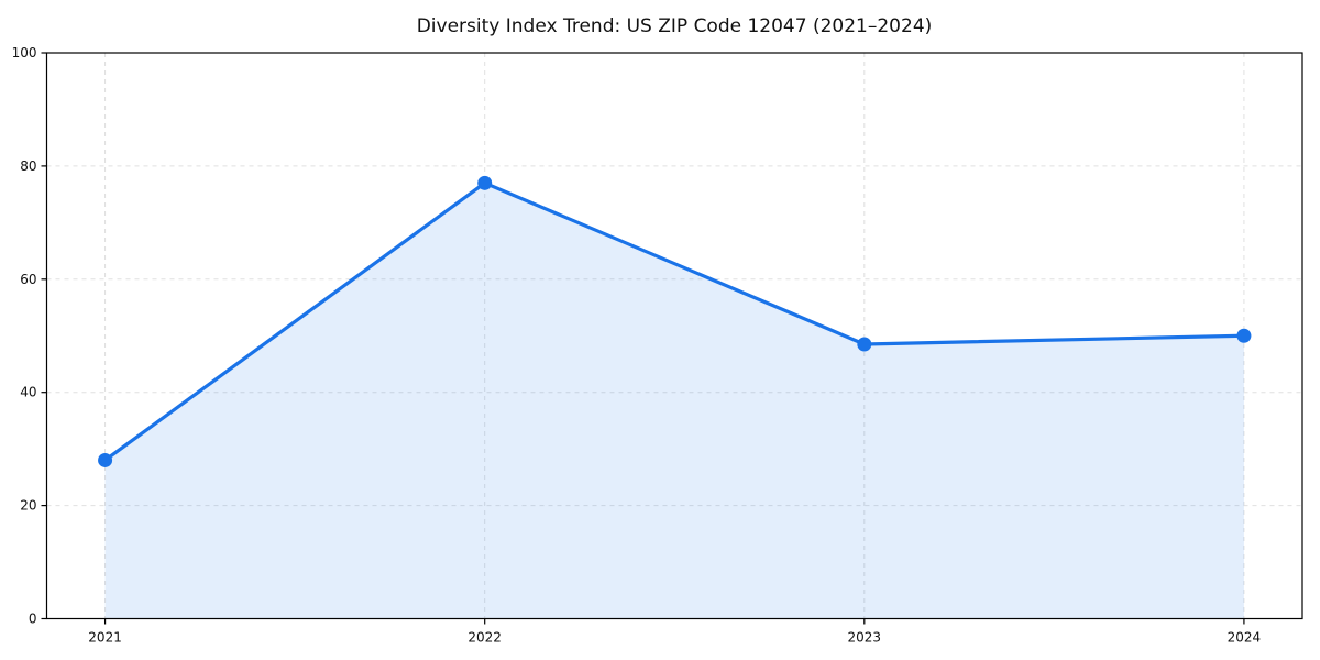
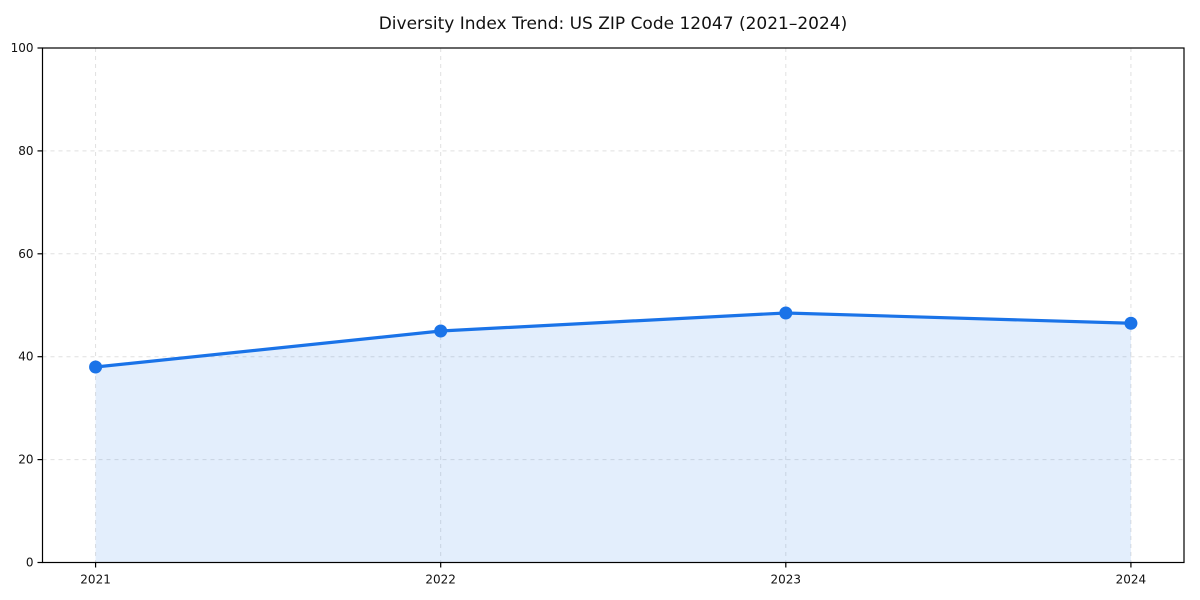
2021: 28 -> 38
2022: 77 -> 45
2024: 50 -> 46
